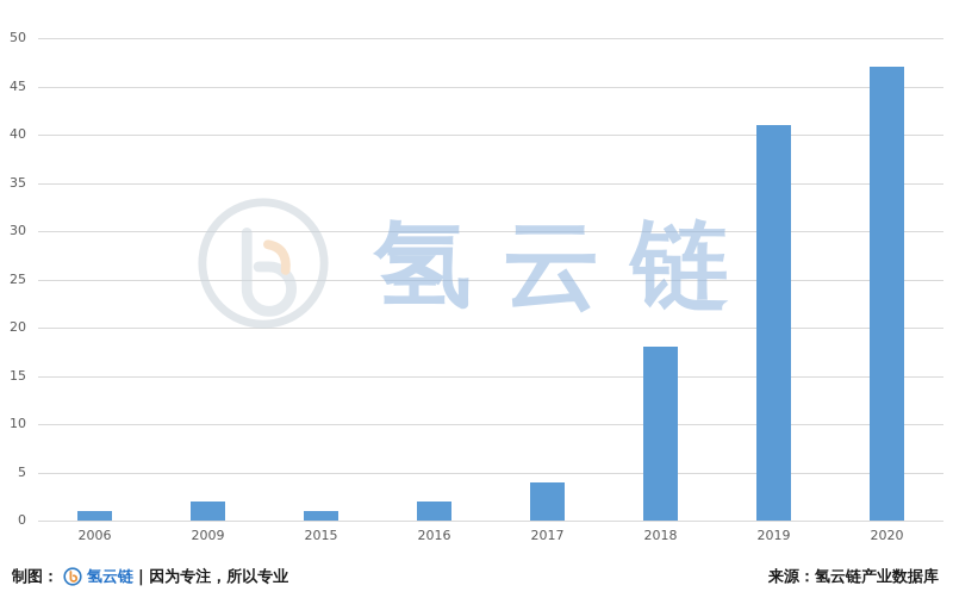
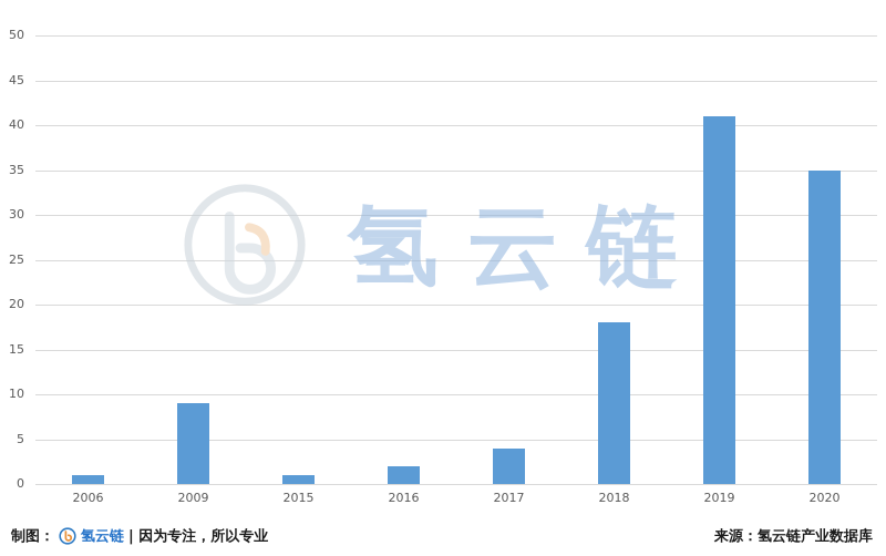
2009: 2 -> 9
2020: 47 -> 35
